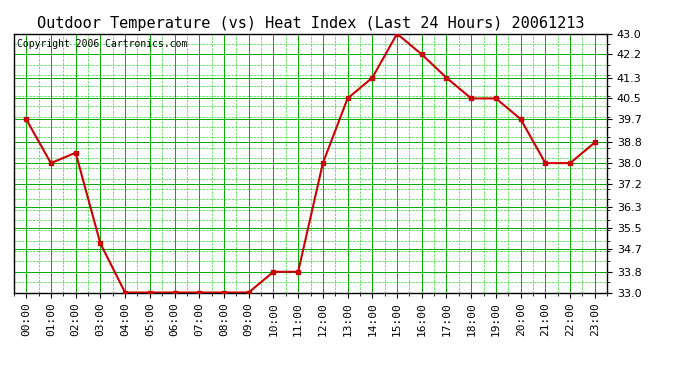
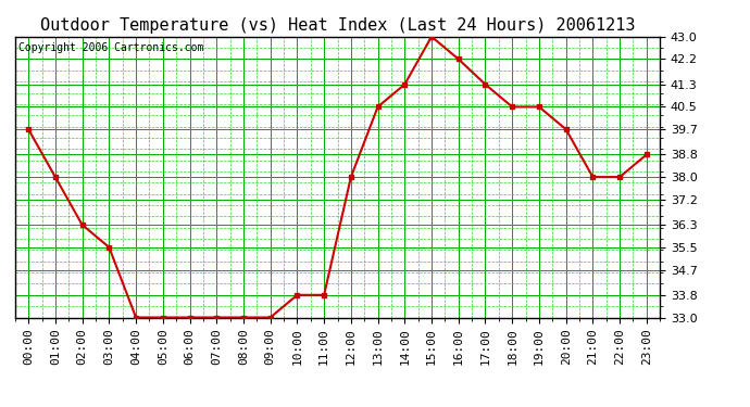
02:00: 38.4 -> 36.3
03:00: 34.9 -> 35.5
